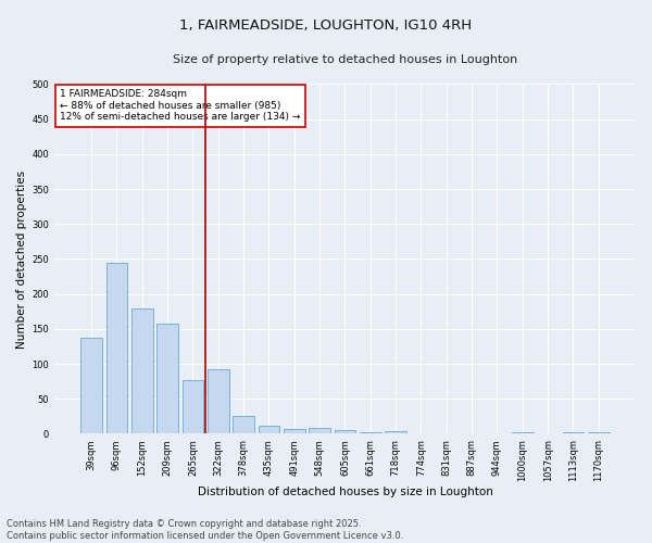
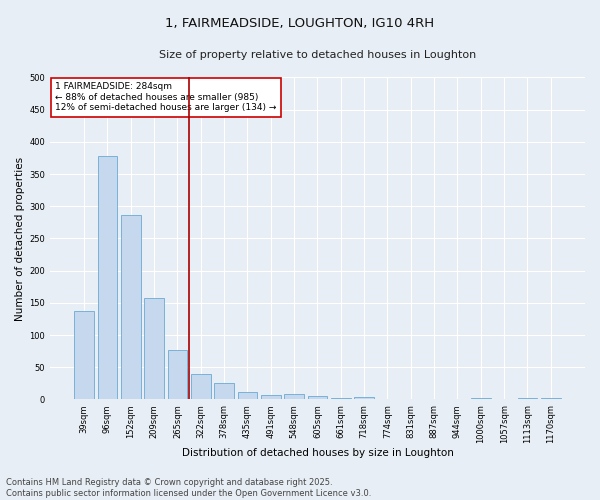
96sqm: 244 -> 378
152sqm: 180 -> 287
322sqm: 92 -> 39
